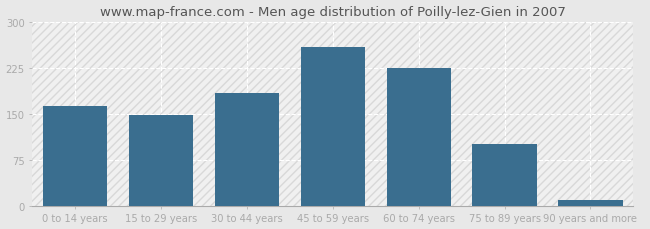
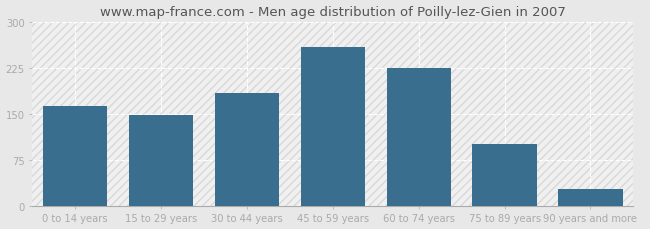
90 years and more: 10 -> 28
